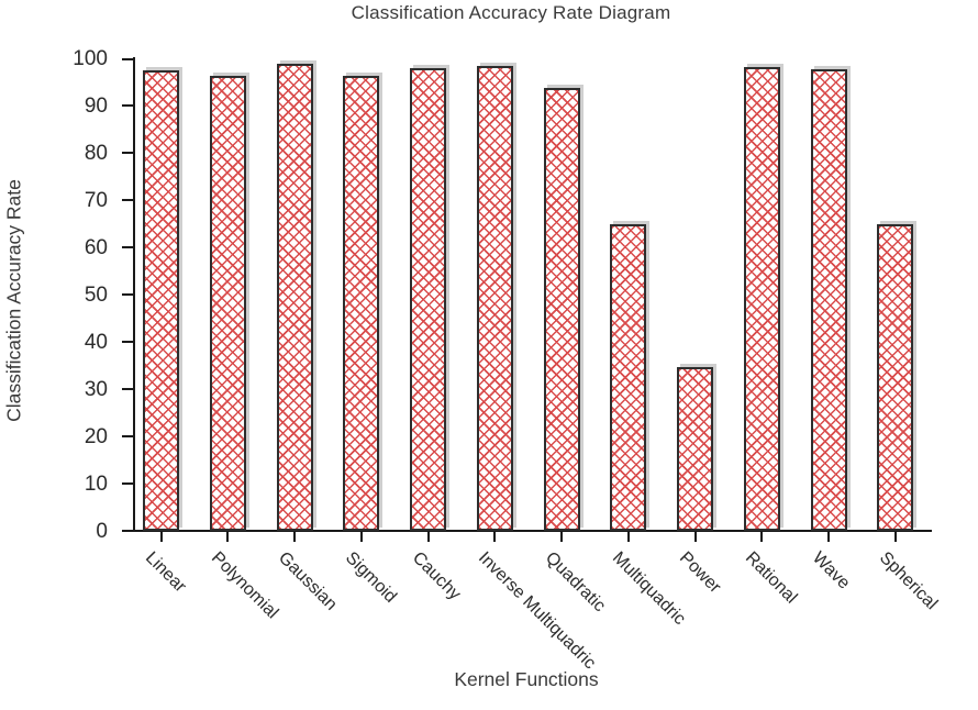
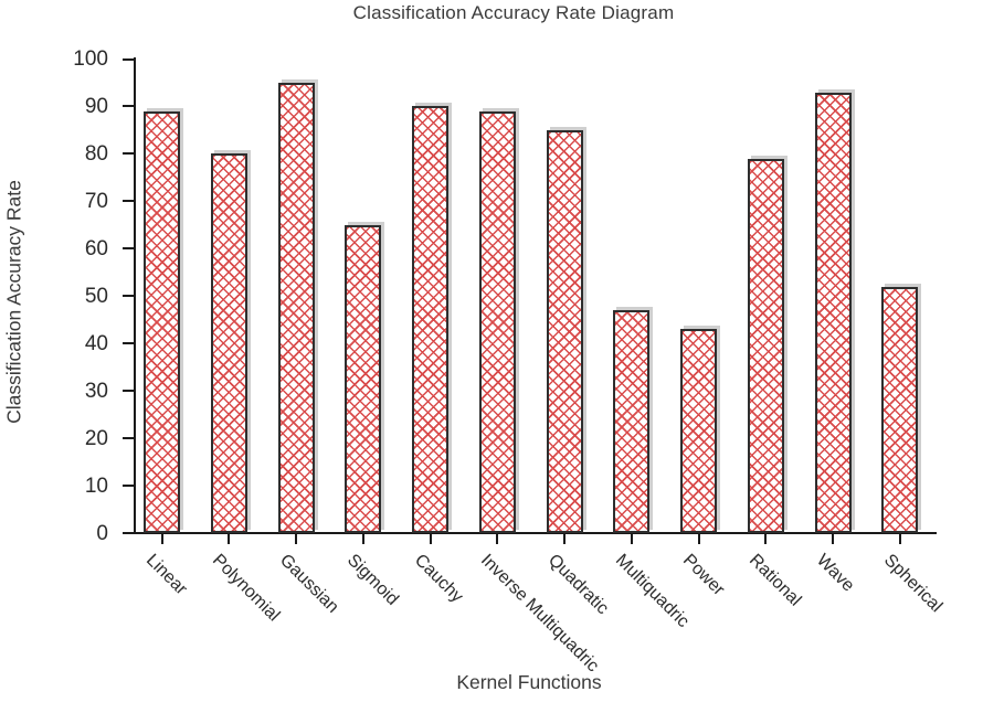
Linear: 98 -> 89
Polynomial: 96 -> 80
Gaussian: 99 -> 95
Sigmoid: 96 -> 65
Cauchy: 98 -> 90
Inverse Multiquadric: 98 -> 89
Quadratic: 94 -> 85
Multiquadric: 65 -> 47
Power: 35 -> 43
Rational: 98 -> 79
Wave: 98 -> 93
Spherical: 65 -> 52
